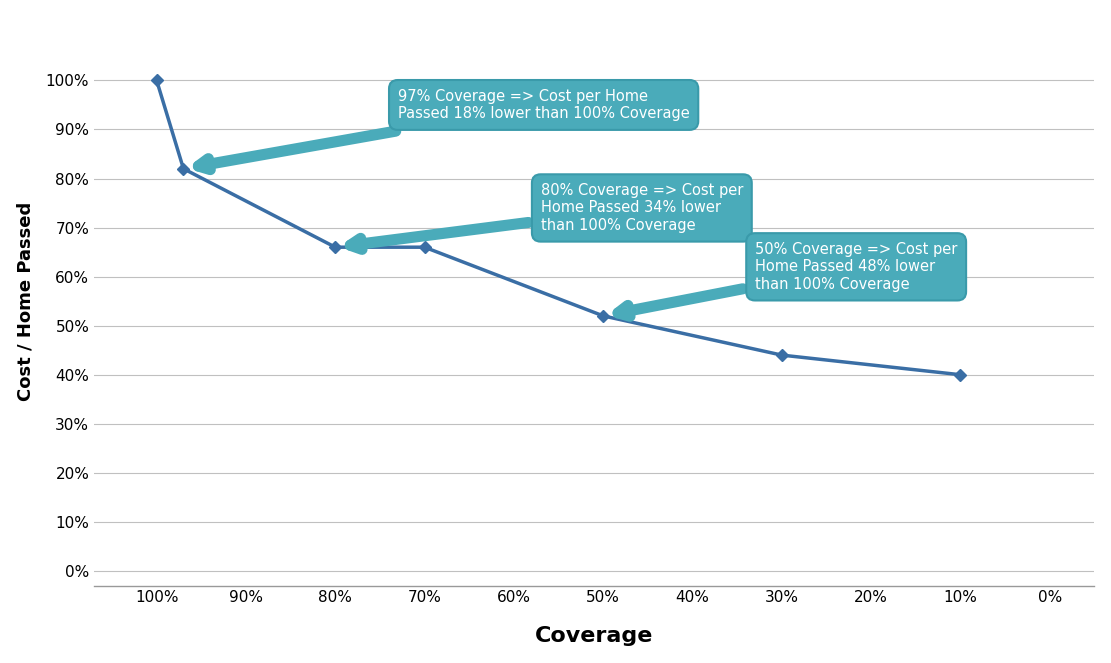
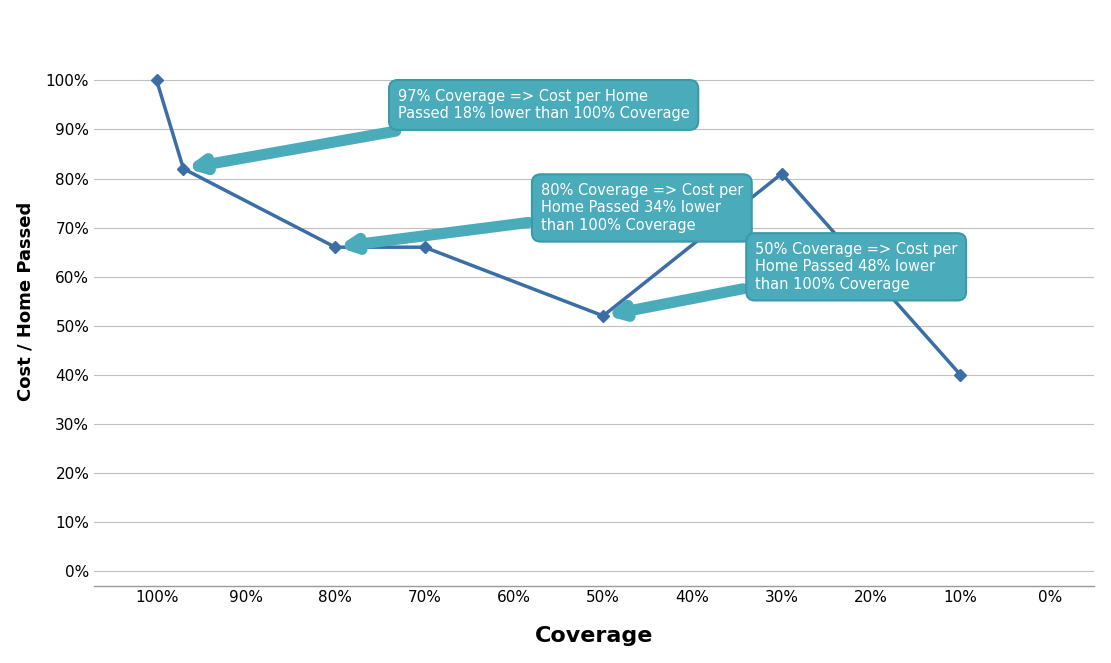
30%: 44% -> 81%
